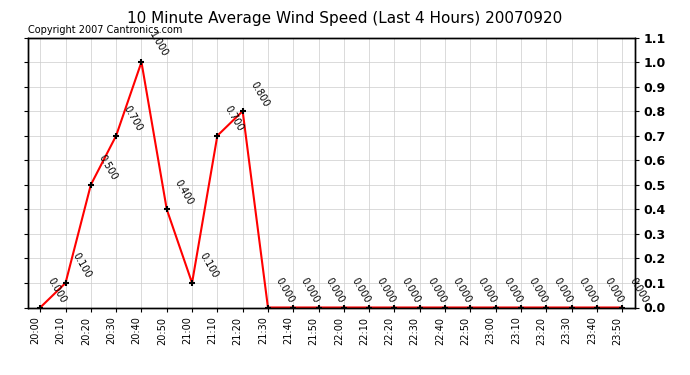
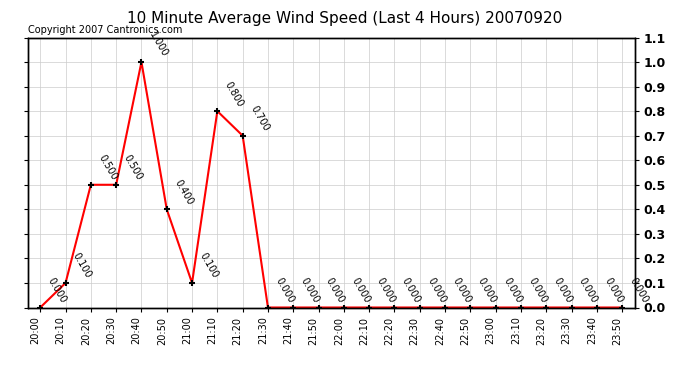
20:30: 0.700 -> 0.500
21:10: 0.700 -> 0.800
21:20: 0.800 -> 0.700
